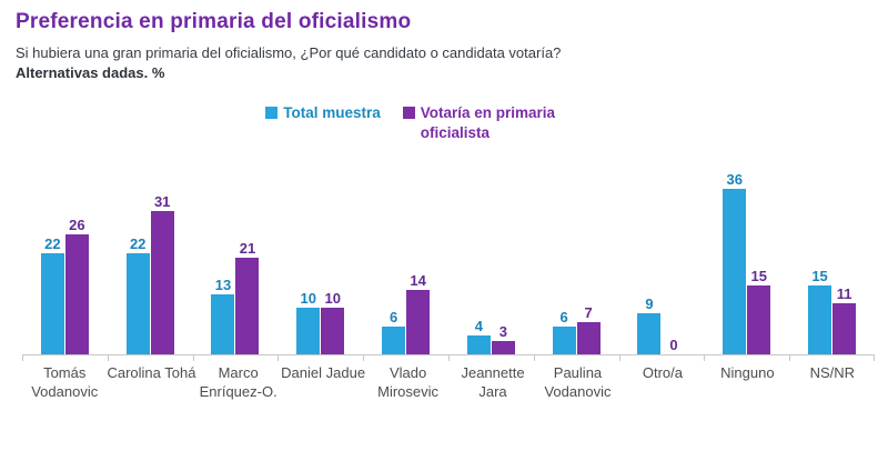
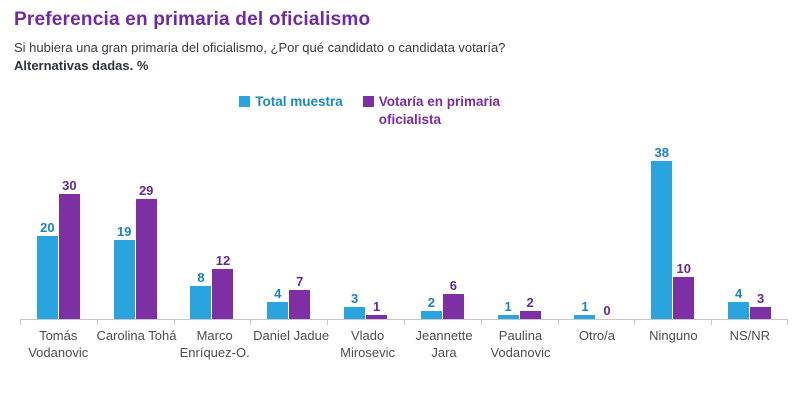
Total muestra/Tomás Vodanovic: 22 -> 20
Votaría en primaria oficialista/Tomás Vodanovic: 26 -> 30
Total muestra/Carolina Tohá: 22 -> 19
Votaría en primaria oficialista/Carolina Tohá: 31 -> 29
Total muestra/Marco Enríquez-O.: 13 -> 8
Votaría en primaria oficialista/Marco Enríquez-O.: 21 -> 12
Total muestra/Daniel Jadue: 10 -> 4
Votaría en primaria oficialista/Daniel Jadue: 10 -> 7
Total muestra/Vlado Mirosevic: 6 -> 3
Votaría en primaria oficialista/Vlado Mirosevic: 14 -> 1
Total muestra/Jeannette Jara: 4 -> 2
Votaría en primaria oficialista/Jeannette Jara: 3 -> 6
Total muestra/Paulina Vodanovic: 6 -> 1
Votaría en primaria oficialista/Paulina Vodanovic: 7 -> 2
Total muestra/Otro/a: 9 -> 1
Total muestra/Ninguno: 36 -> 38
Votaría en primaria oficialista/Ninguno: 15 -> 10
Total muestra/NS/NR: 15 -> 4
Votaría en primaria oficialista/NS/NR: 11 -> 3
